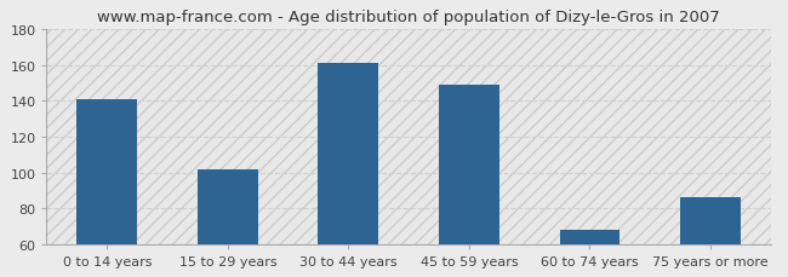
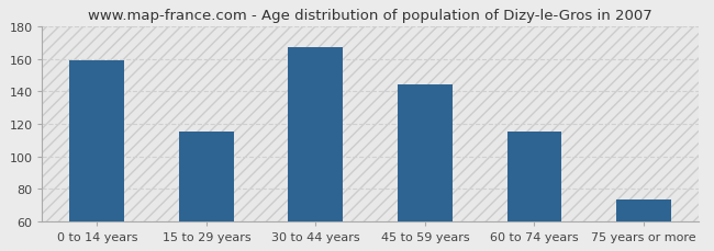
0 to 14 years: 141 -> 159
15 to 29 years: 102 -> 115
30 to 44 years: 161 -> 167
45 to 59 years: 149 -> 144
60 to 74 years: 68 -> 115
75 years or more: 86 -> 73
